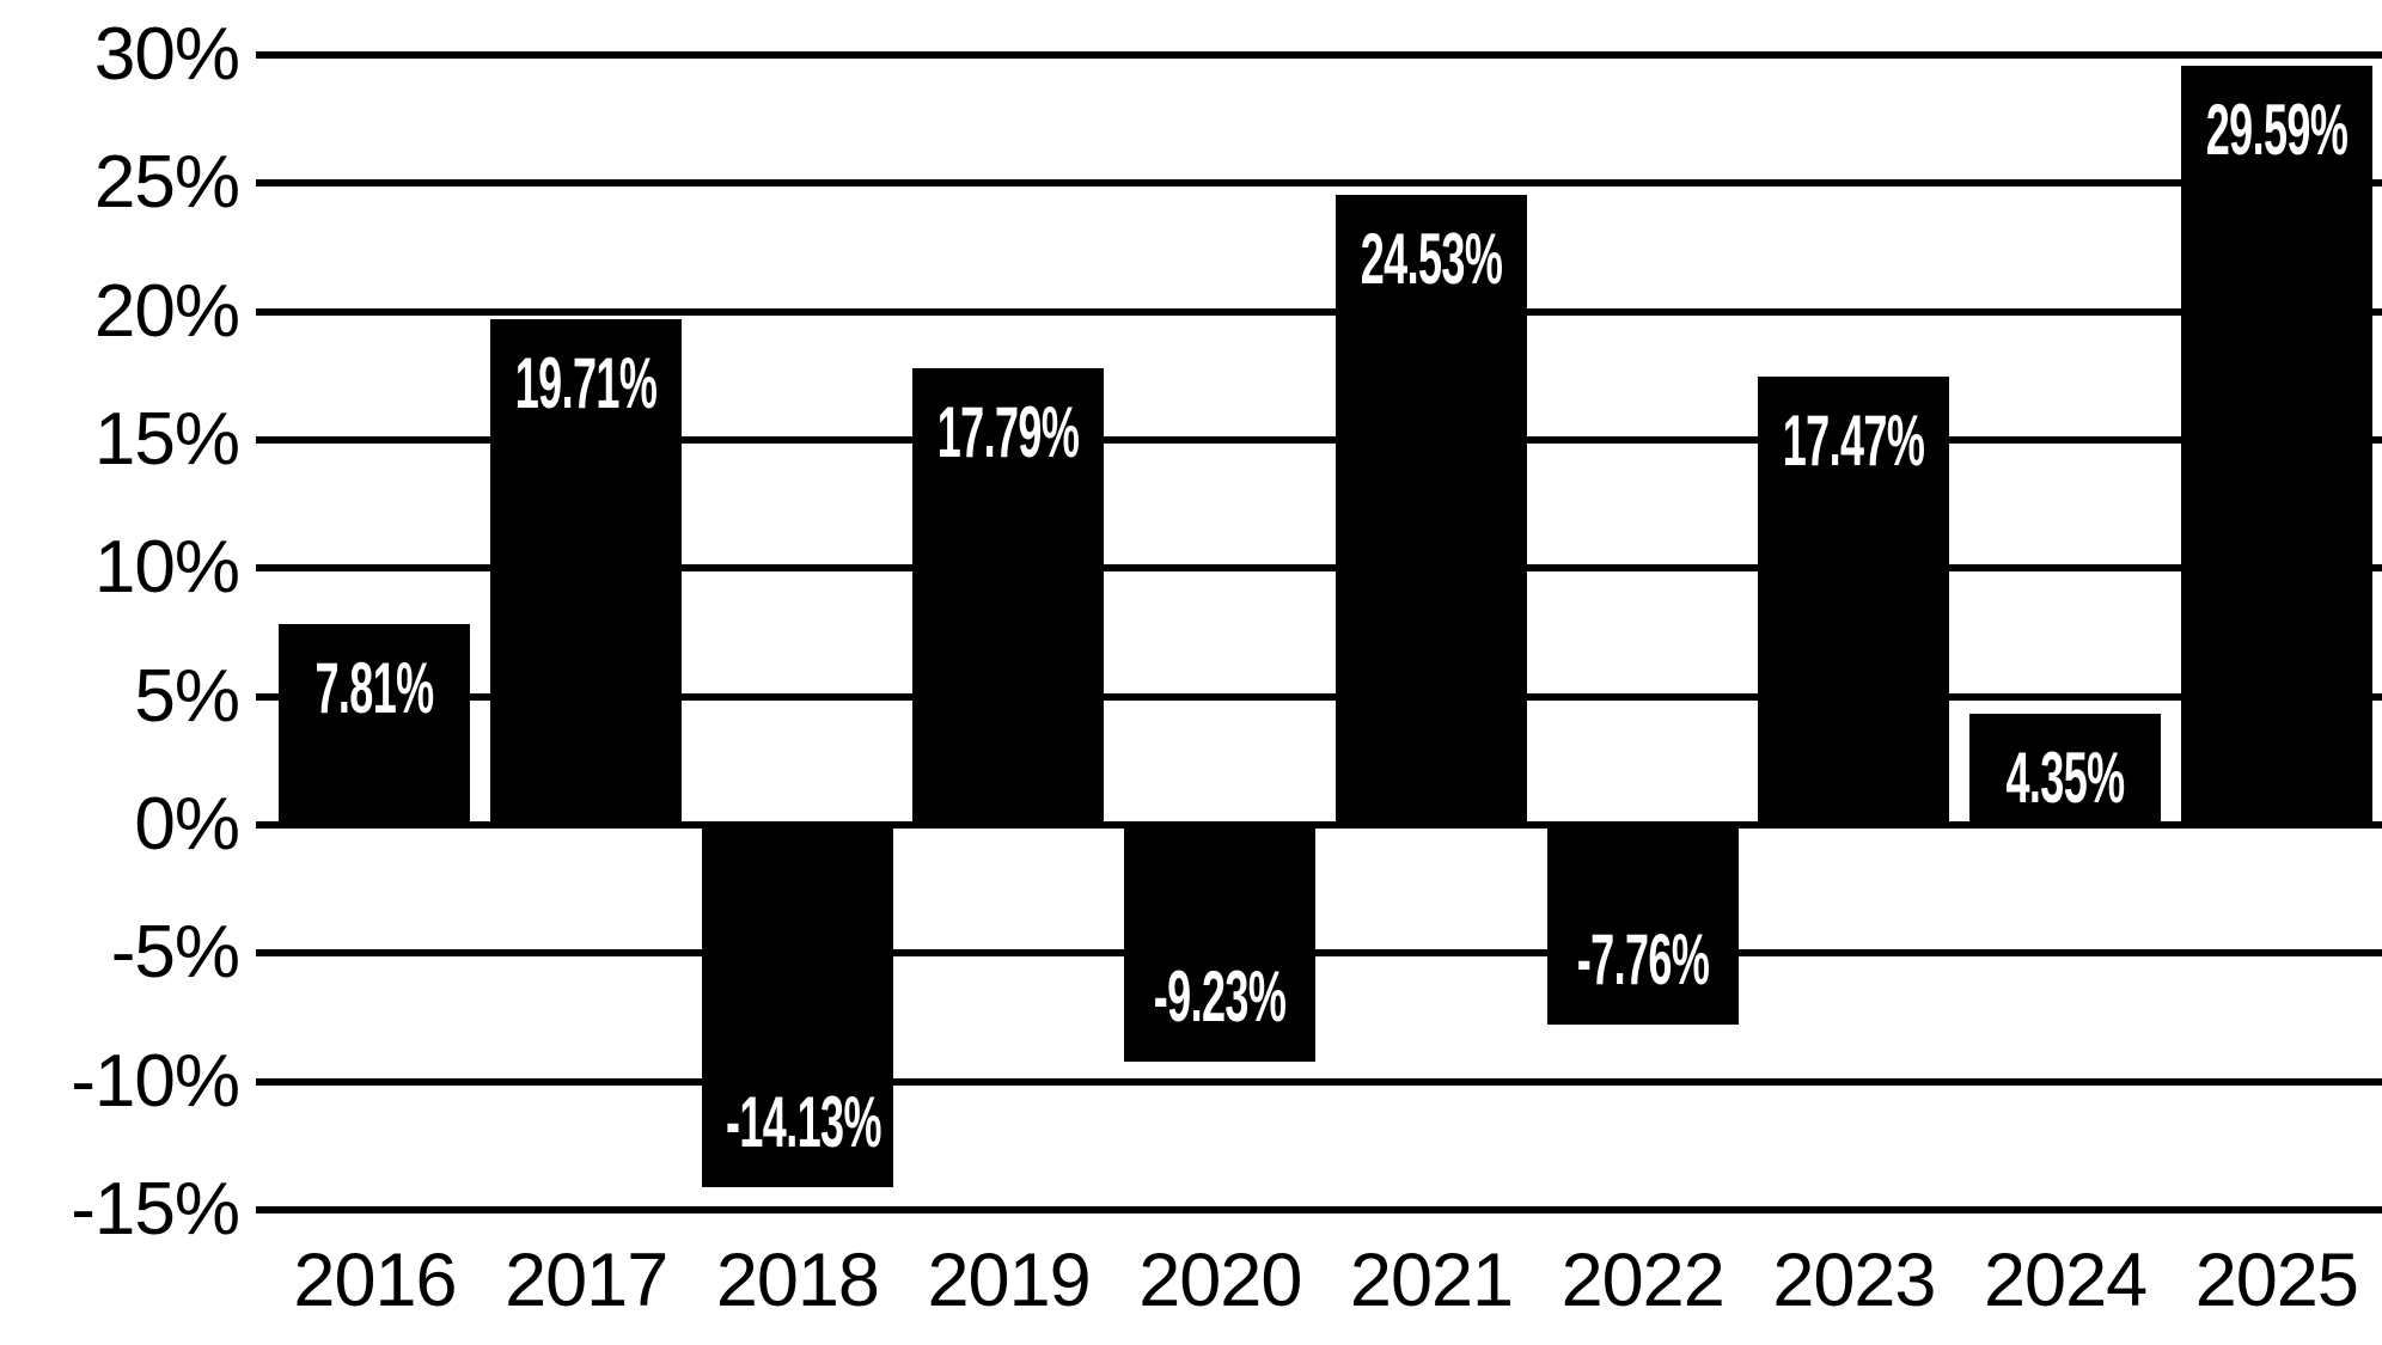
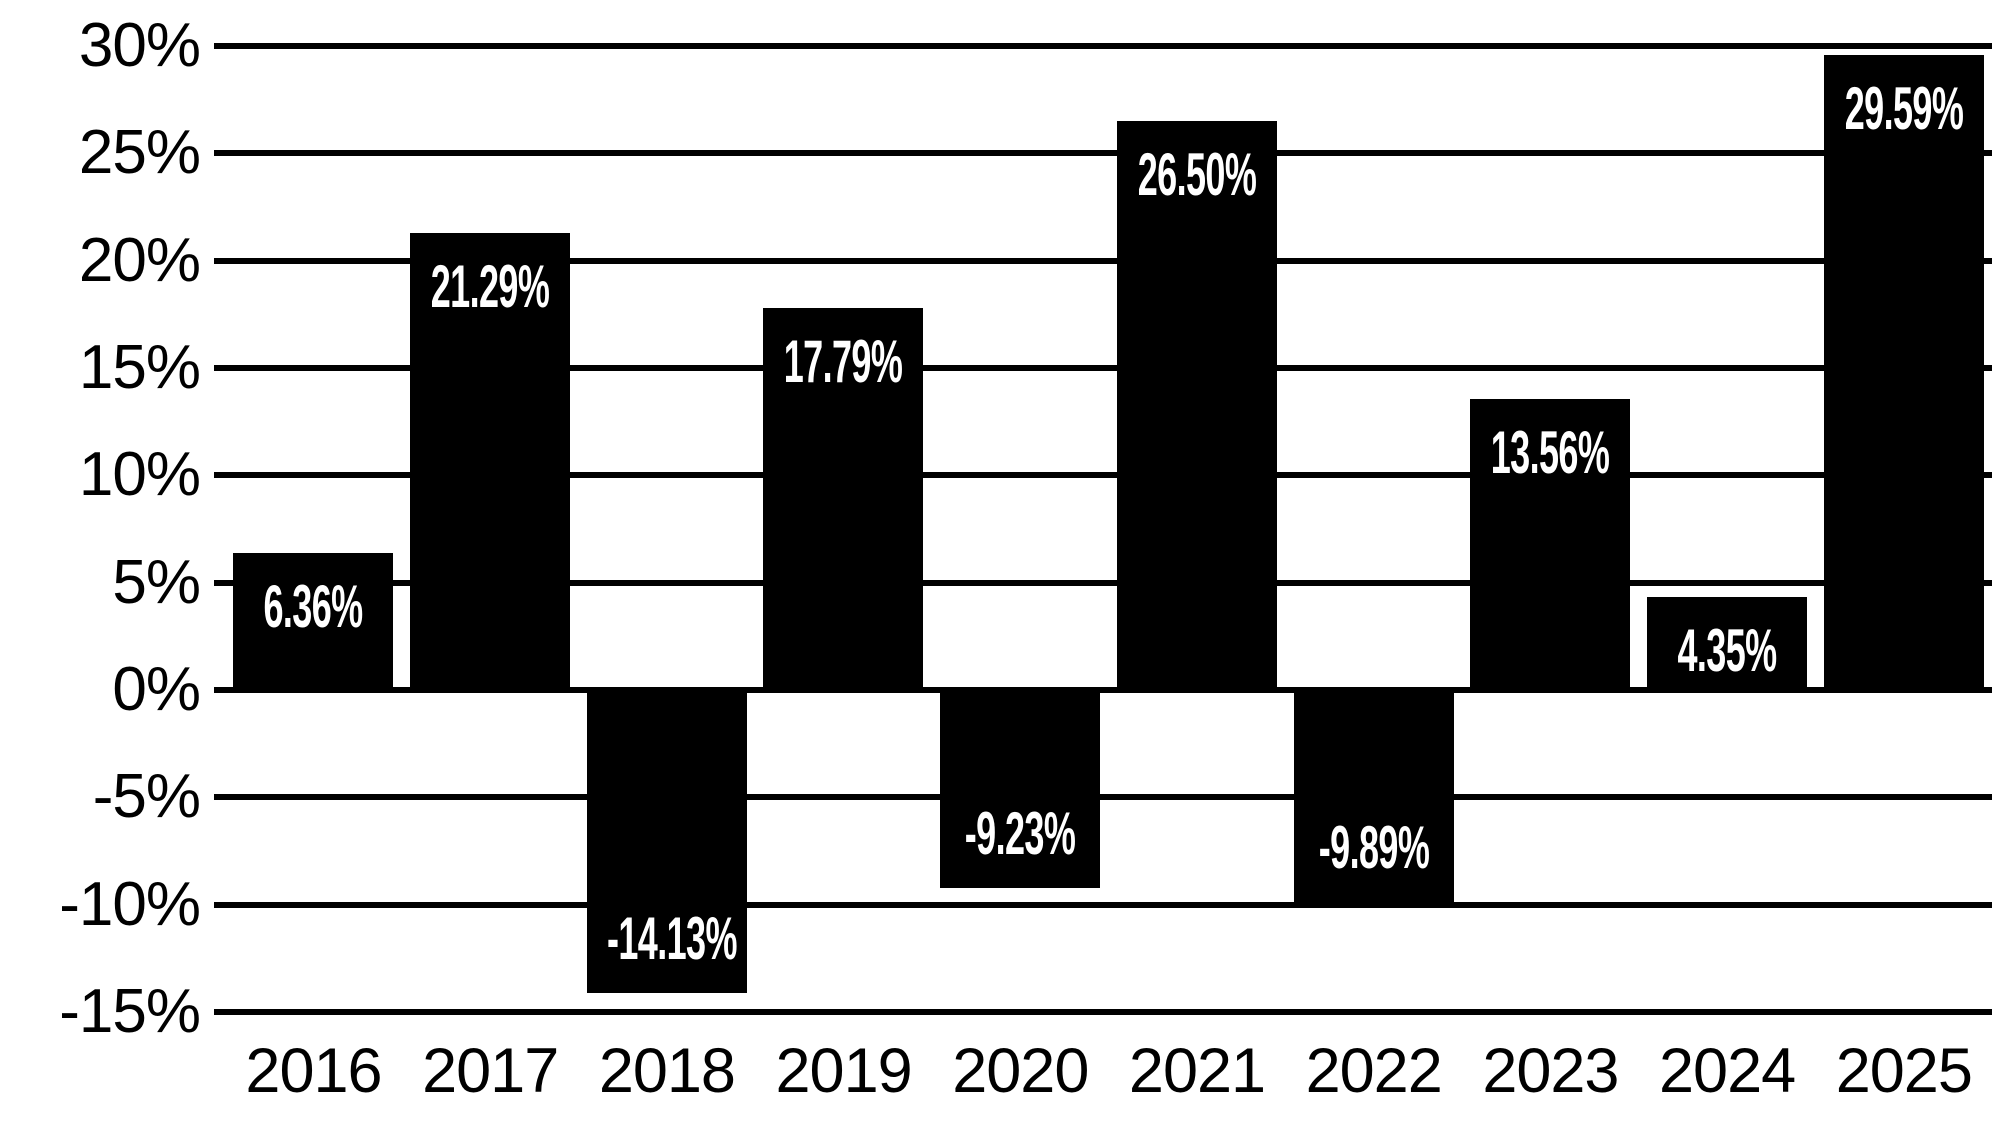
2016: 7.81% -> 6.36%
2017: 19.71% -> 21.29%
2021: 24.53% -> 26.50%
2022: -7.76% -> -9.89%
2023: 17.47% -> 13.56%
